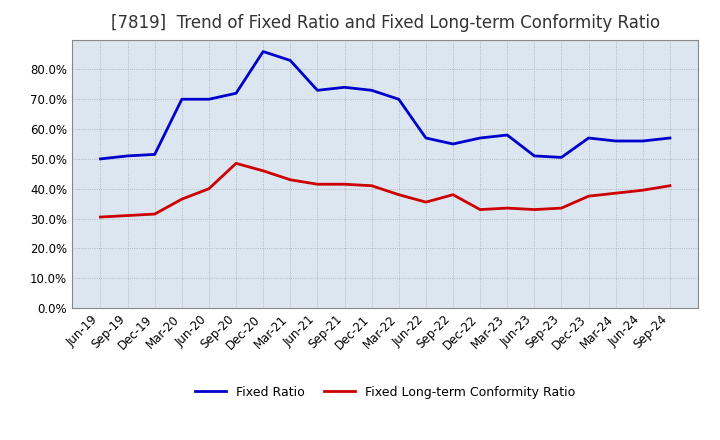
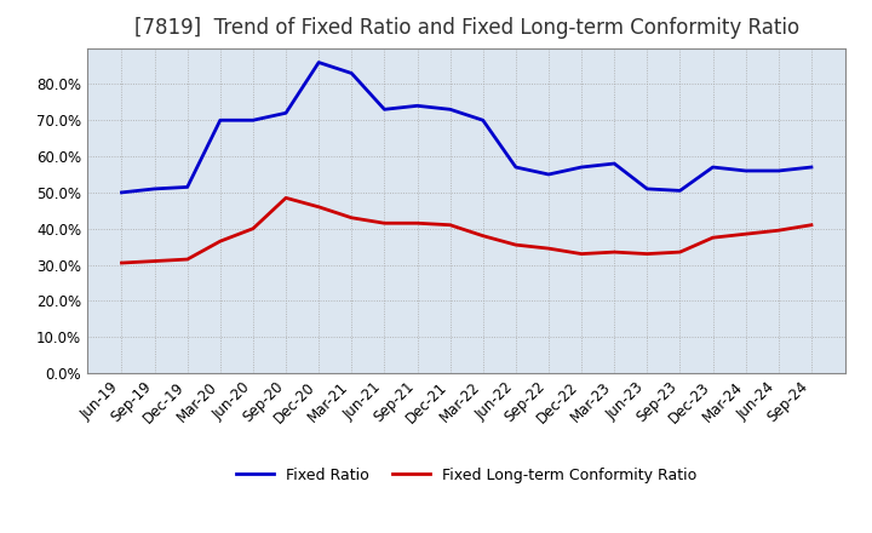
Fixed Long-term Conformity Ratio/Sep-22: 38.0% -> 34.5%
